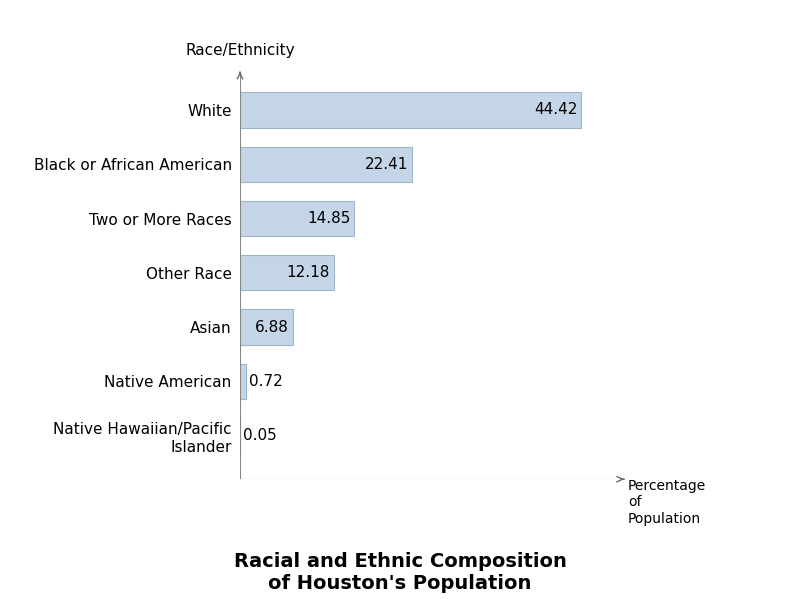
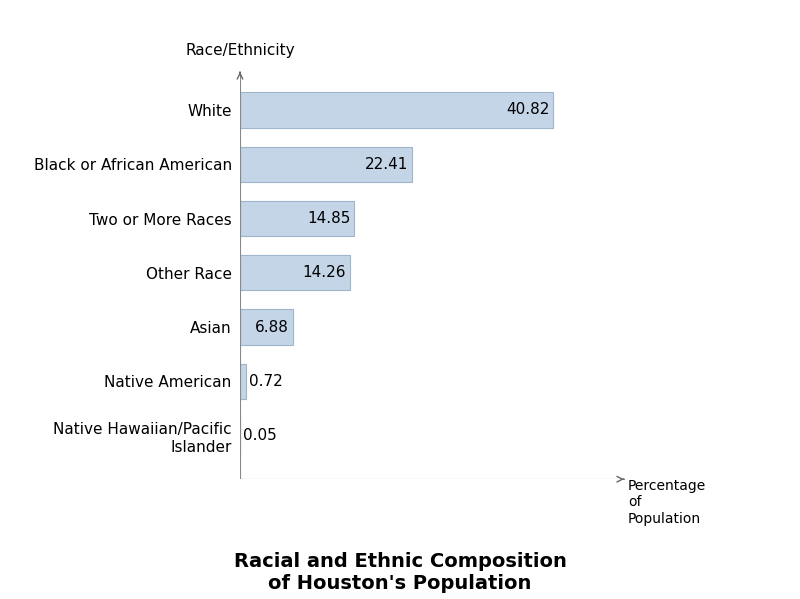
White: 44.42 -> 40.82
Other Race: 12.18 -> 14.26
